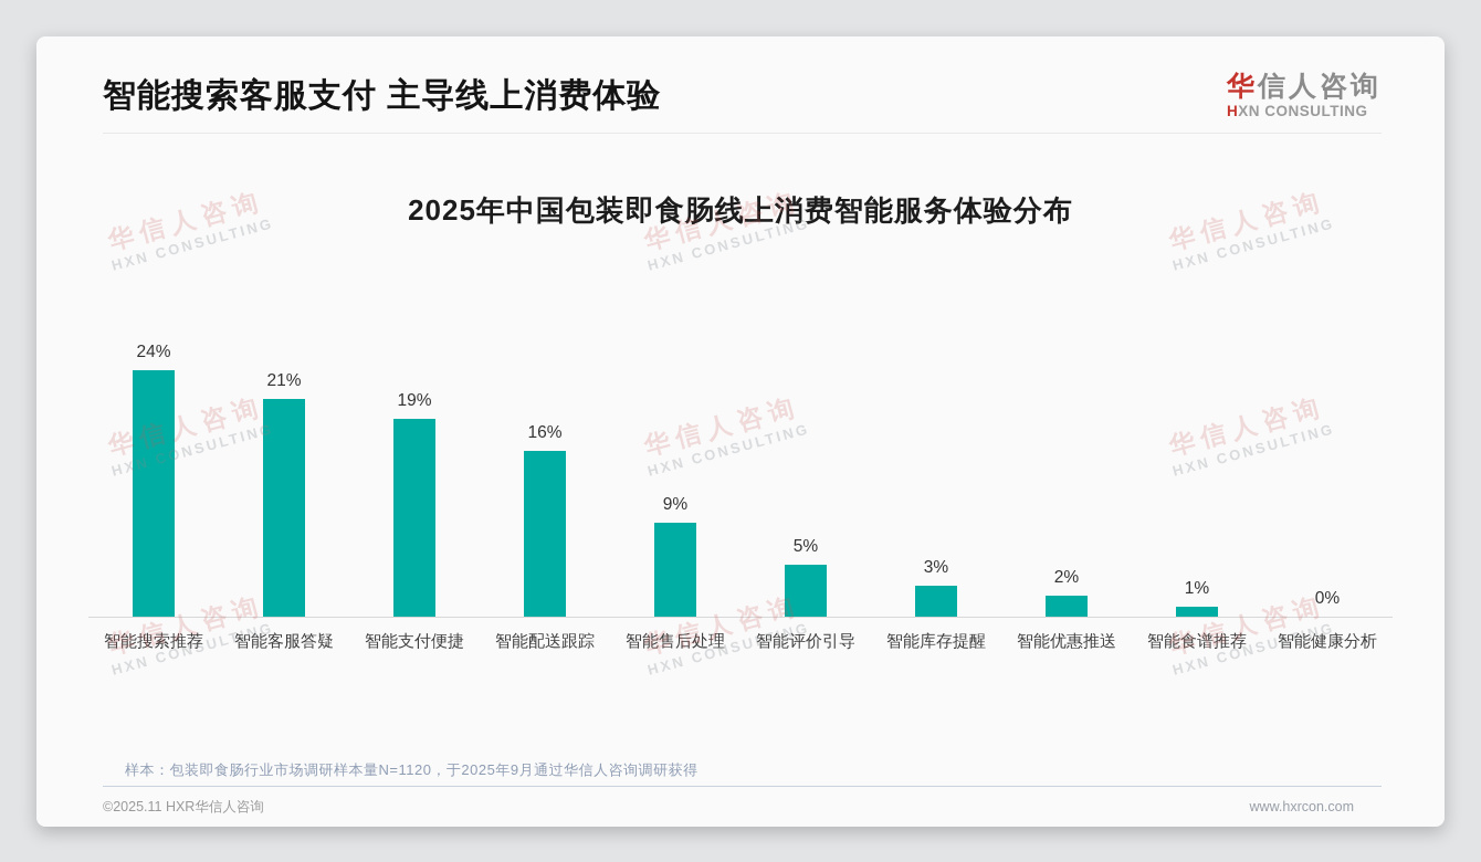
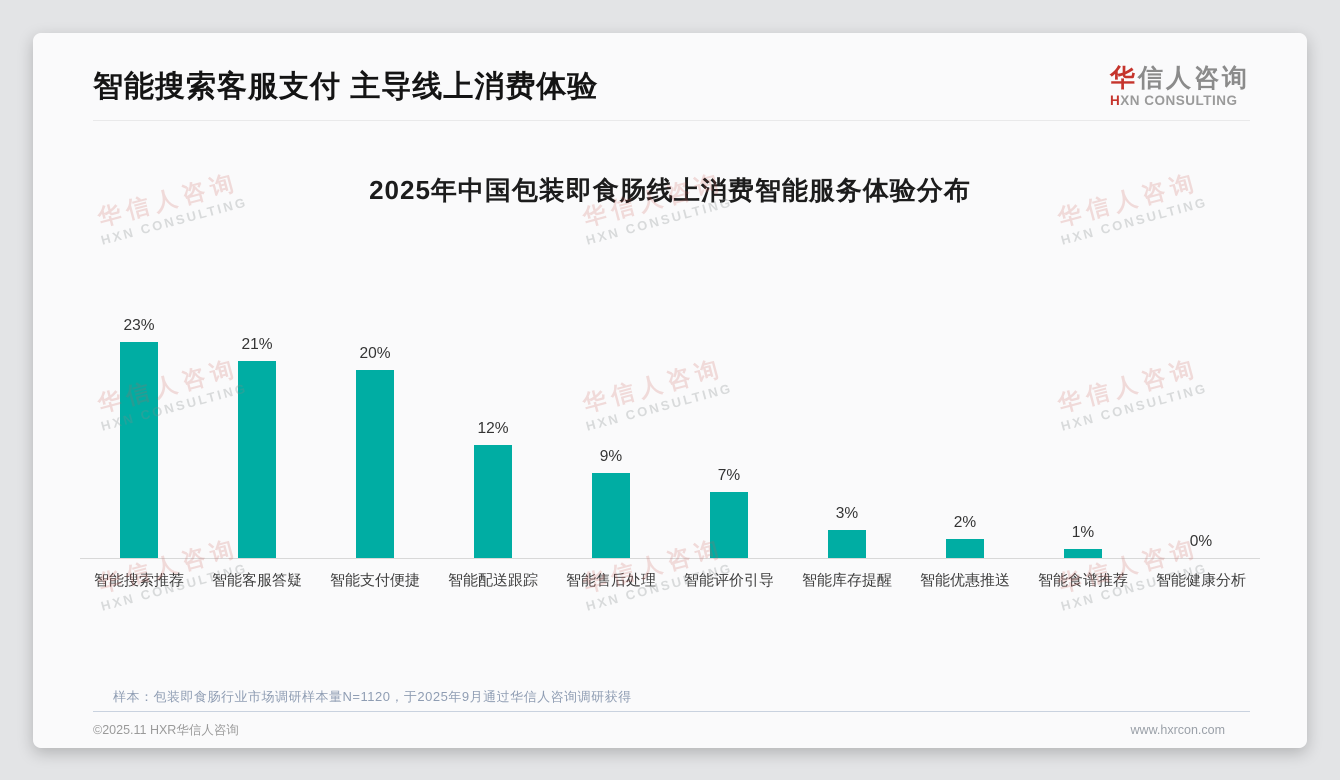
智能搜索推荐: 24% -> 23%
智能支付便捷: 19% -> 20%
智能配送跟踪: 16% -> 12%
智能评价引导: 5% -> 7%
